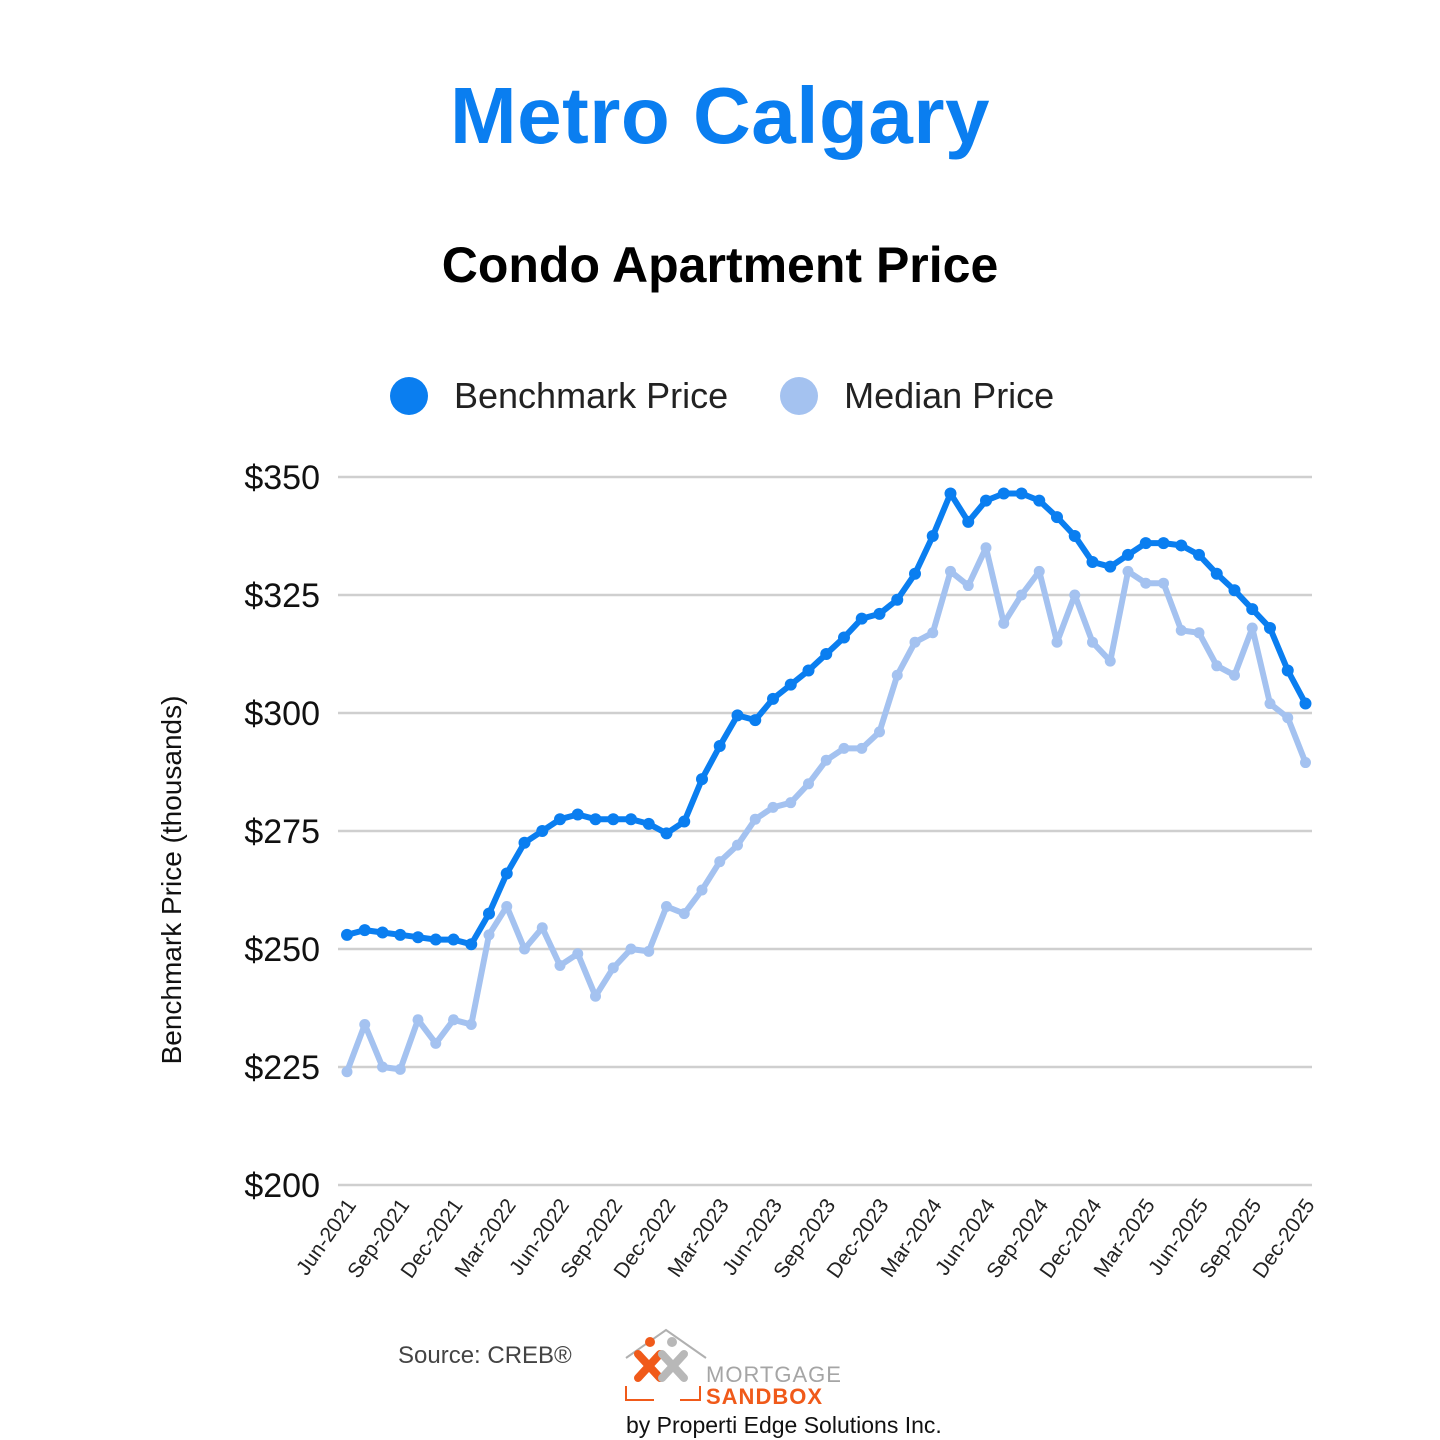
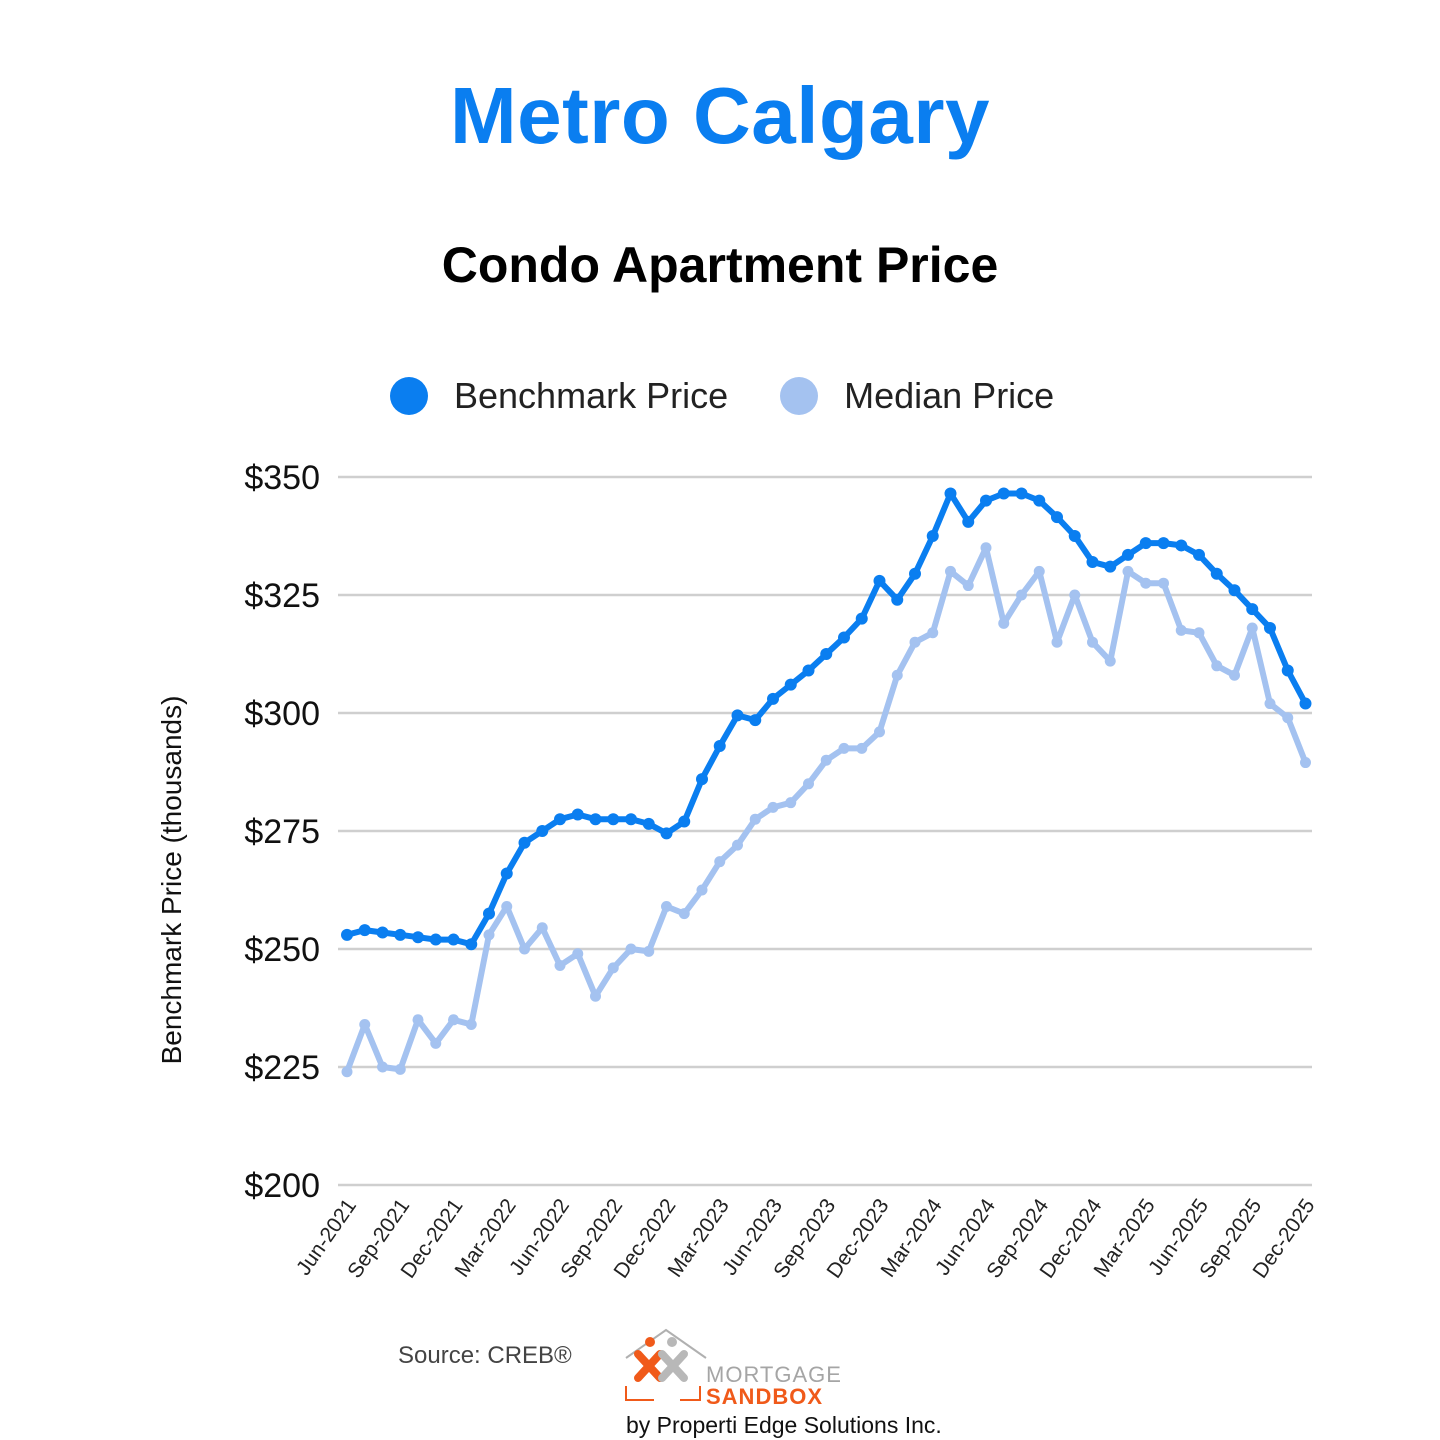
Benchmark Price/Dec-2023: $321 -> $328
